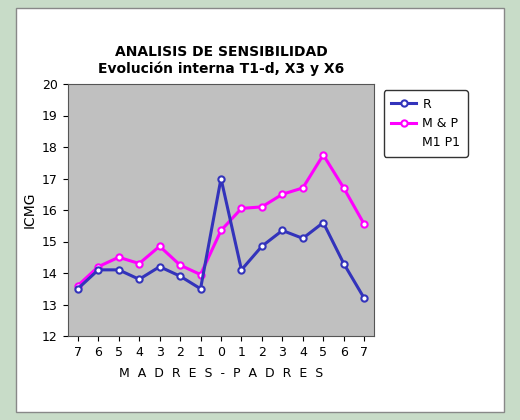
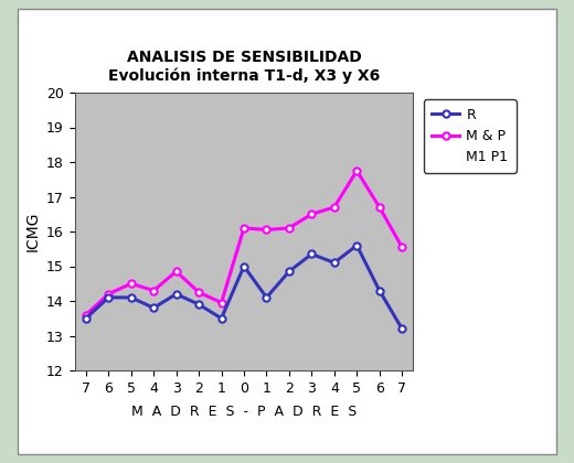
R/0: 17.00 -> 15.00
M & P/0: 15.35 -> 16.10
